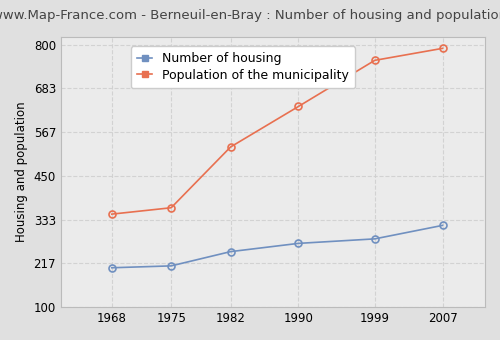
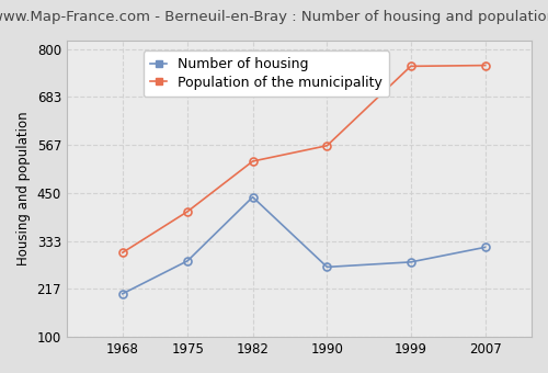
Population of the municipality/1968: 348 -> 305
Number of housing/1975: 210 -> 285
Population of the municipality/1975: 365 -> 405
Number of housing/1982: 248 -> 440
Population of the municipality/1990: 635 -> 565
Population of the municipality/2007: 790 -> 760
